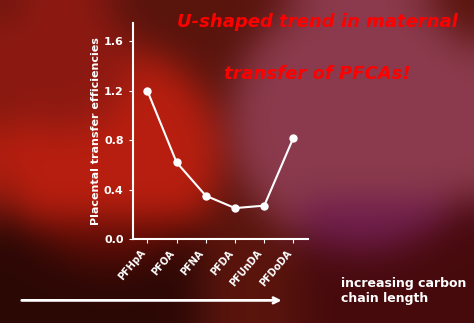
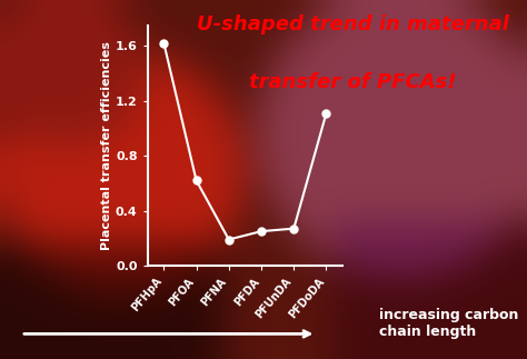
PFHpA: 1.20 -> 1.62
PFNA: 0.35 -> 0.19
PFDoDA: 0.82 -> 1.11
